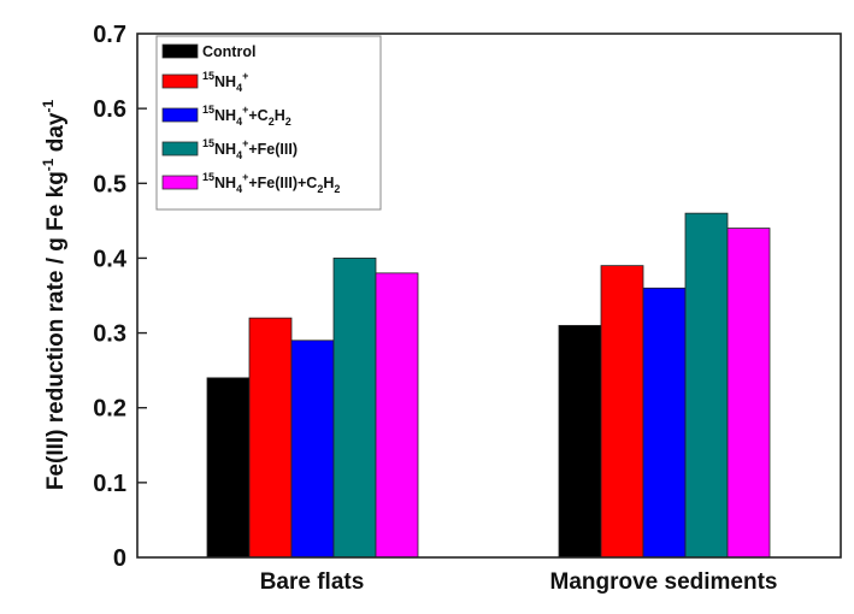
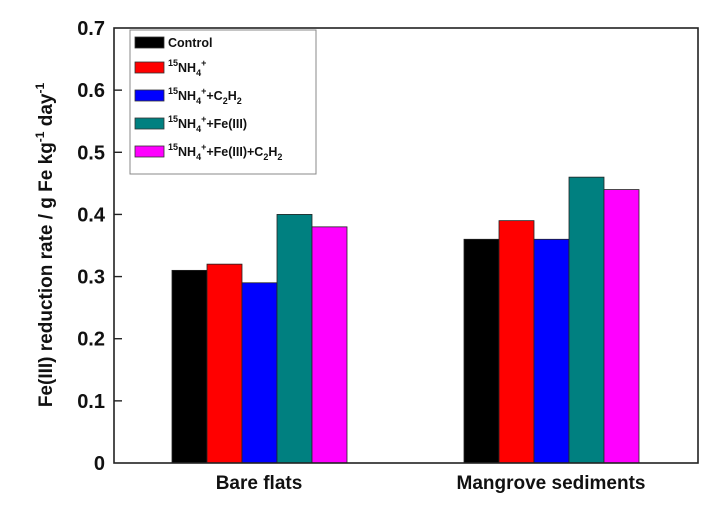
Control/Bare flats: 0.24 -> 0.31
Control/Mangrove sediments: 0.31 -> 0.36
